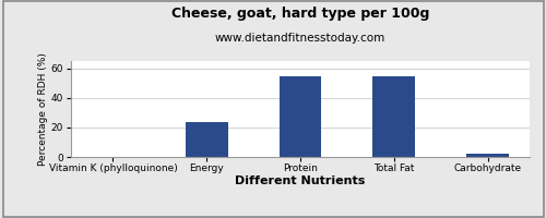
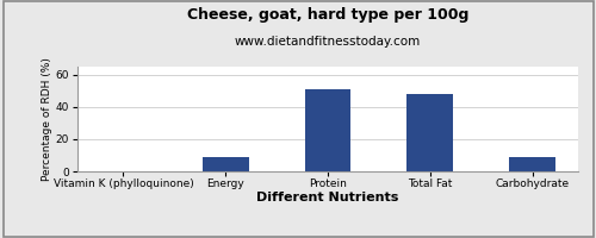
Energy: 24 -> 9
Protein: 55 -> 51
Total Fat: 55 -> 48
Carbohydrate: 2 -> 9
